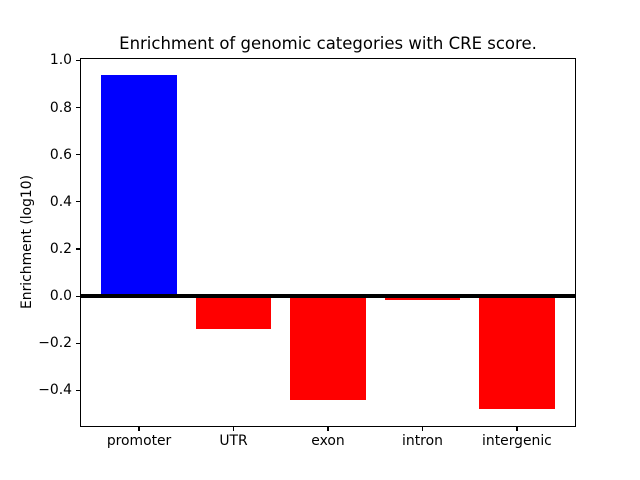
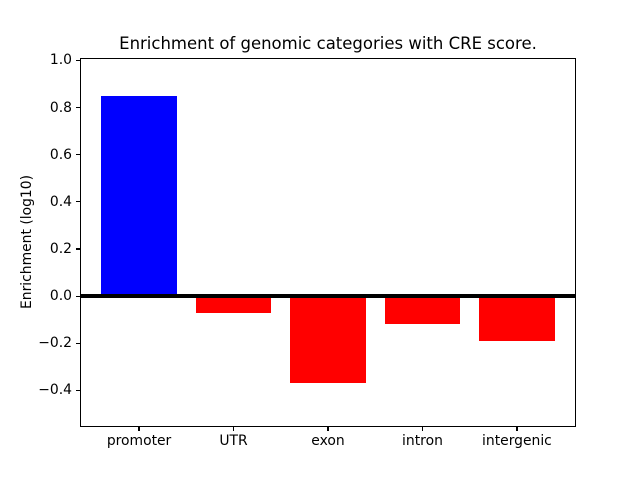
promoter: 0.94 -> 0.85
UTR: -0.14 -> -0.07
exon: -0.44 -> -0.37
intron: -0.01 -> -0.12
intergenic: -0.48 -> -0.19
